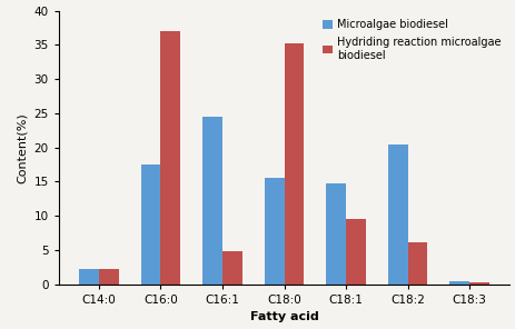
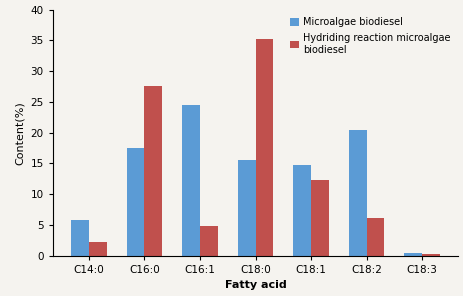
Microalgae biodiesel/C14:0: 2.3 -> 5.8
Hydriding reaction microalgae biodiesel/C16:0: 37.0 -> 27.6
Hydriding reaction microalgae biodiesel/C18:1: 9.5 -> 12.4
